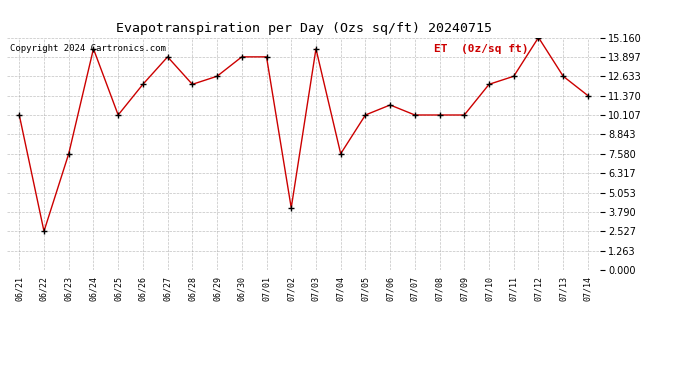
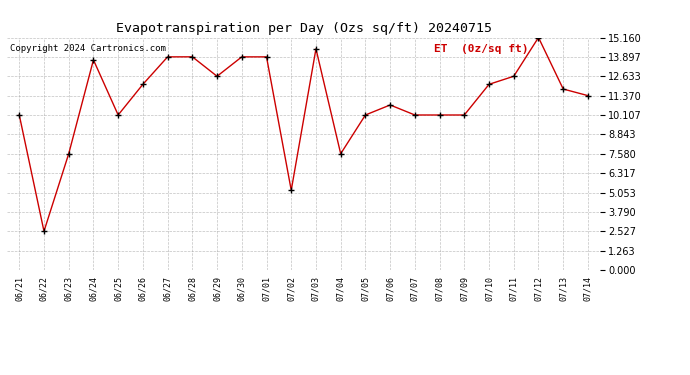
06/24: 14.4 -> 13.7
06/28: 12.1 -> 13.9
07/02: 4.1 -> 5.2
07/13: 12.6 -> 11.8
